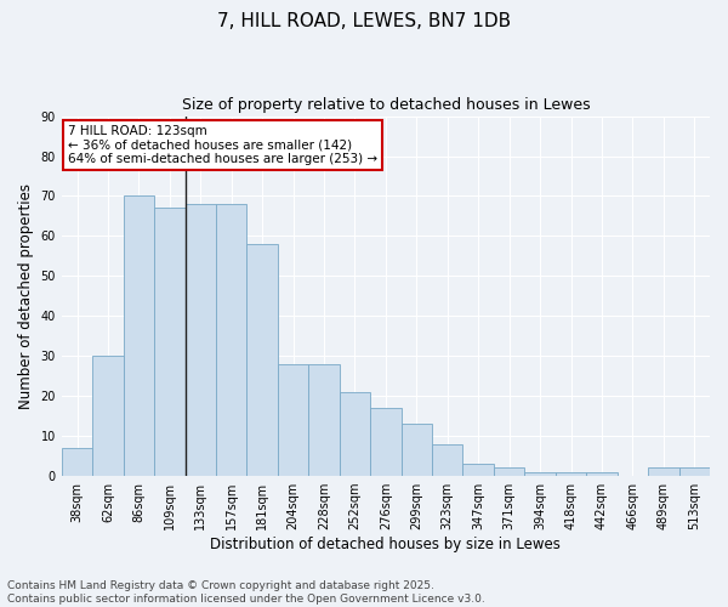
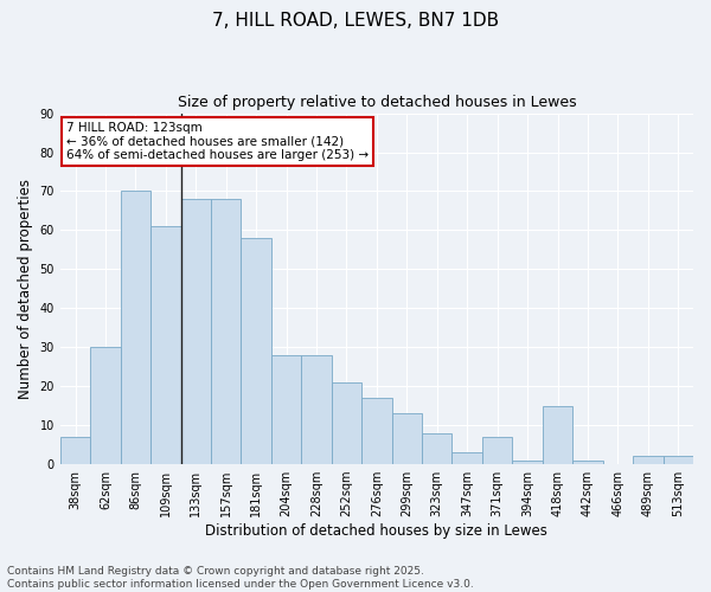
109sqm: 67 -> 61
371sqm: 2 -> 7
418sqm: 1 -> 15
